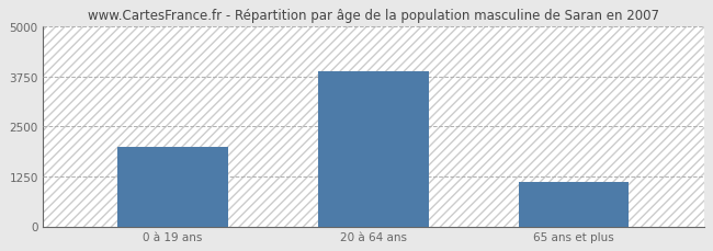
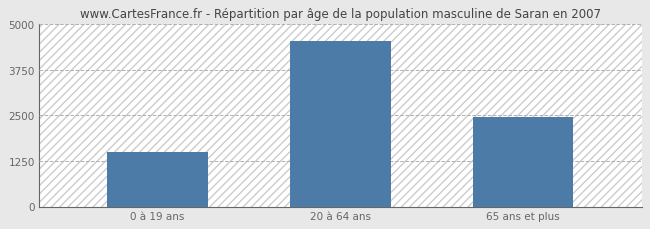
0 à 19 ans: 1980 -> 1500
20 à 64 ans: 3880 -> 4550
65 ans et plus: 1100 -> 2450
